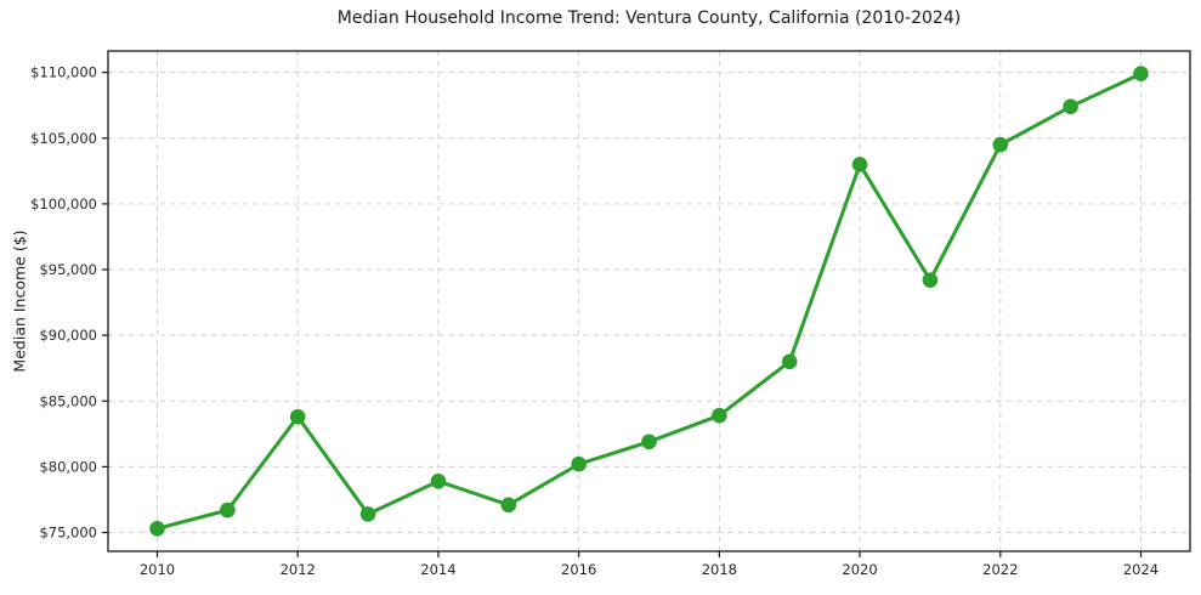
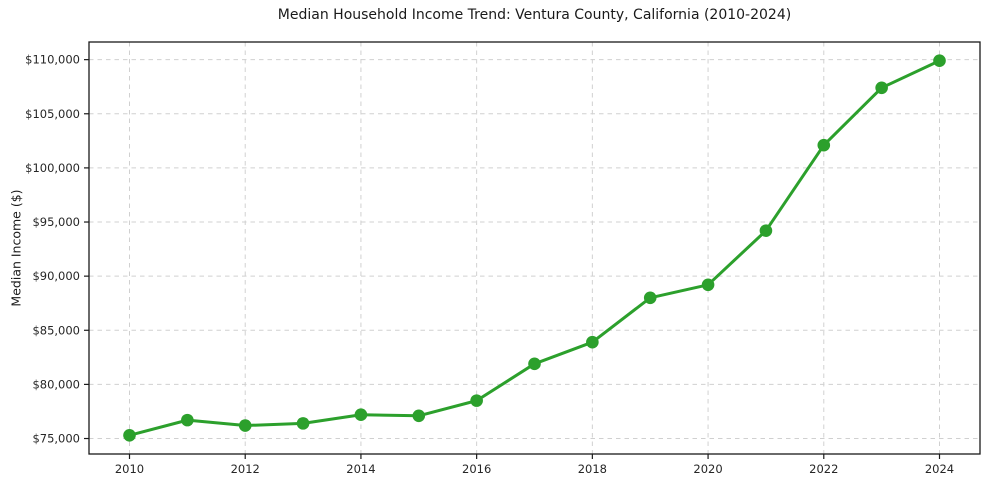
2012: $83800 -> $76200
2014: $78900 -> $77200
2016: $80200 -> $78500
2020: $103000 -> $89200
2022: $104500 -> $102100
